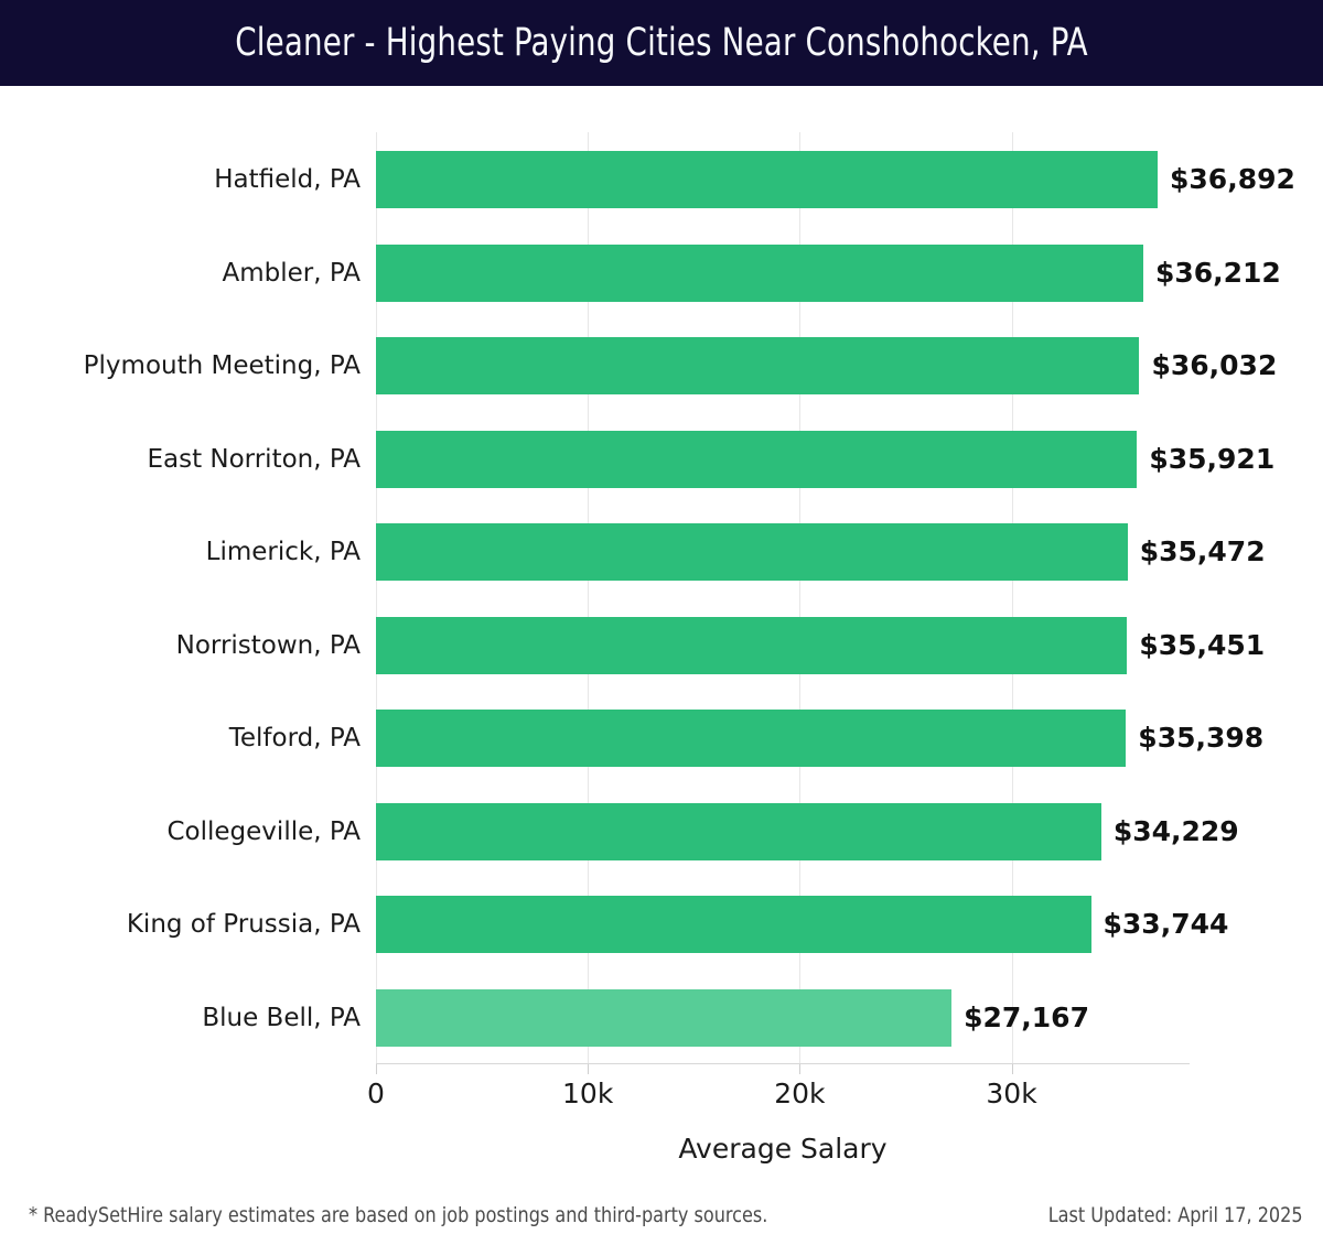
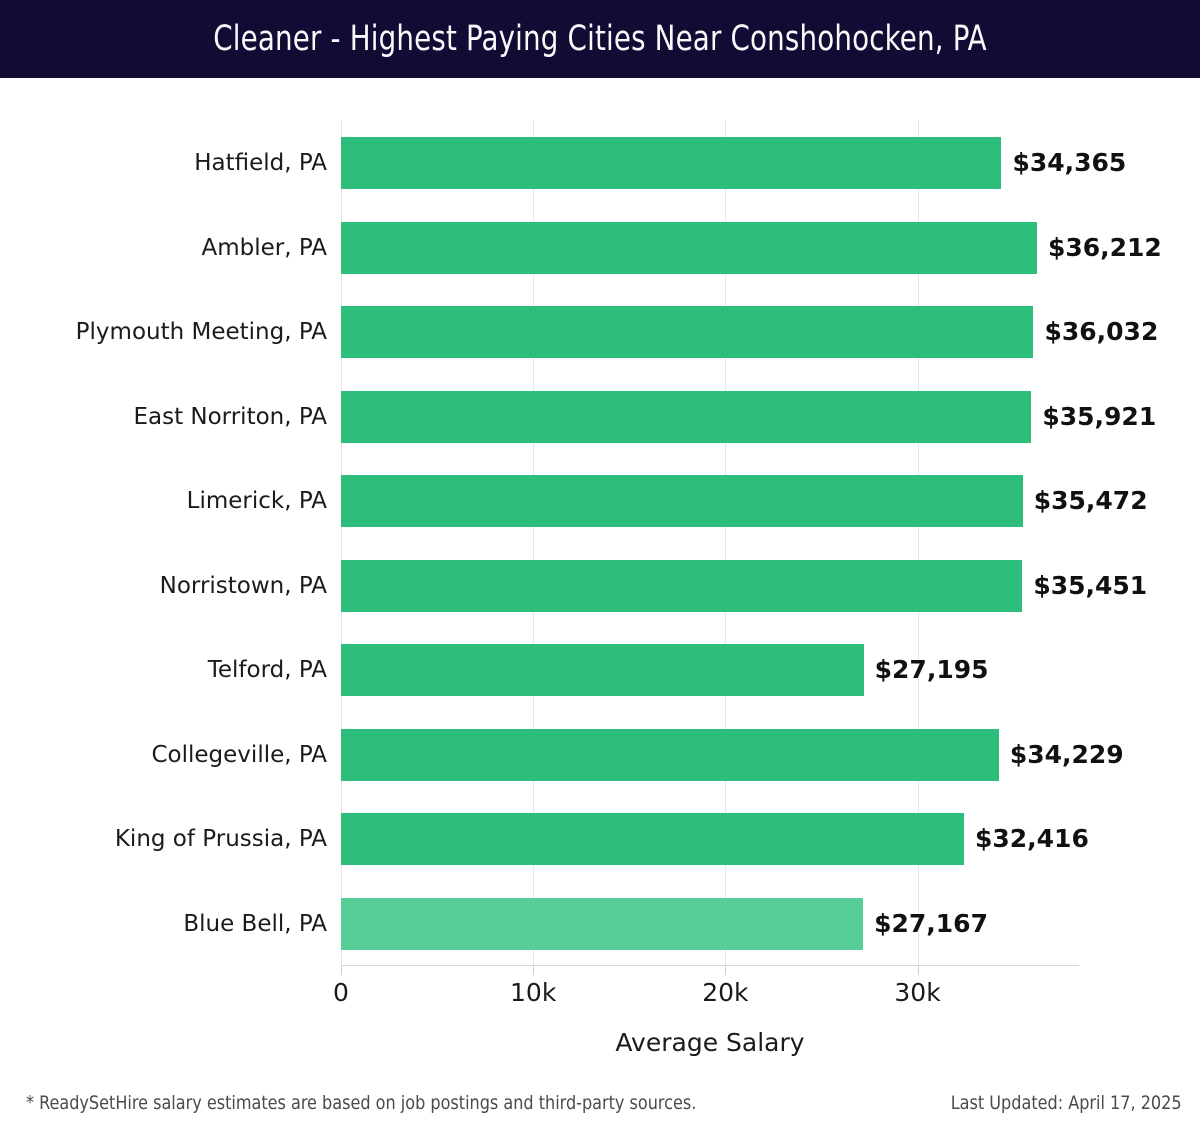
Hatfield, PA: $36,892 -> $34,365
Telford, PA: $35,398 -> $27,195
King of Prussia, PA: $33,744 -> $32,416
